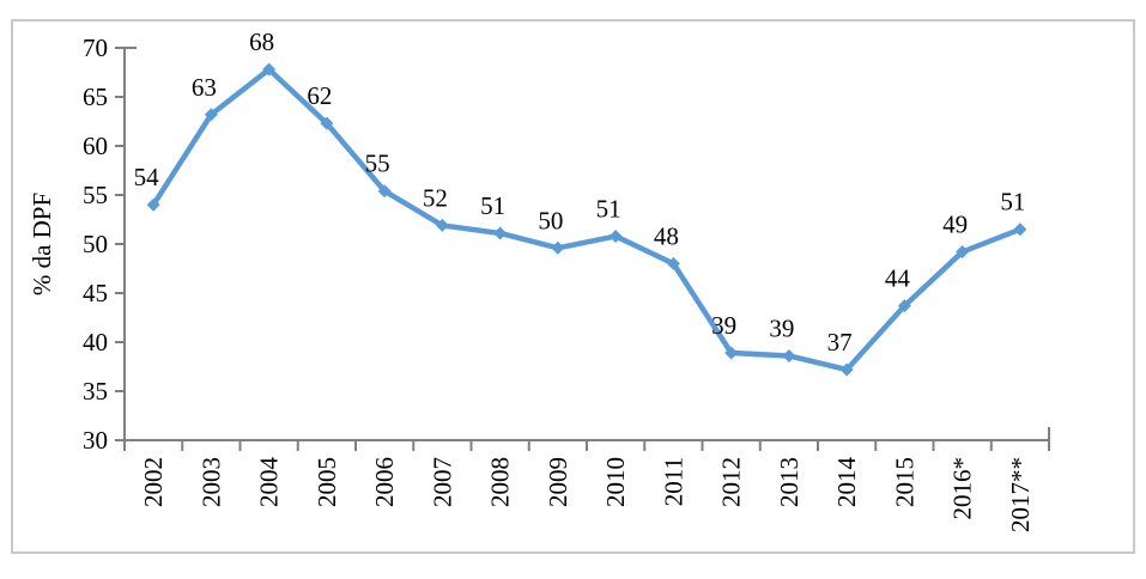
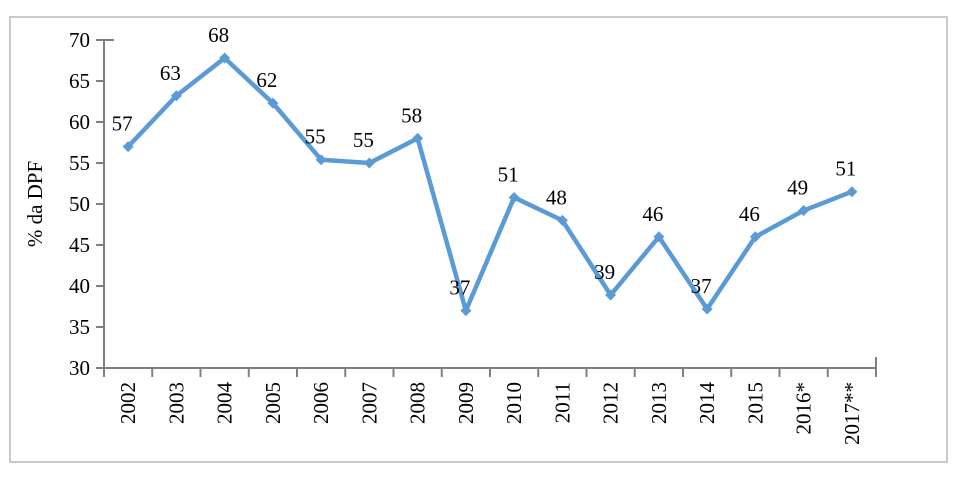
2002: 54 -> 57
2007: 52 -> 55
2008: 51 -> 58
2009: 50 -> 37
2013: 39 -> 46
2015: 44 -> 46
